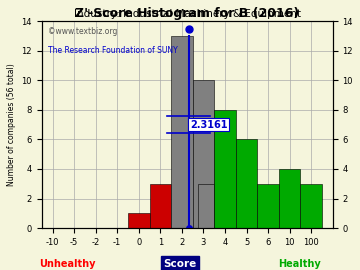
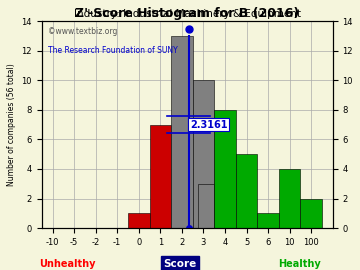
1: 3 -> 7
5: 6 -> 5
6: 3 -> 1
100: 3 -> 2
